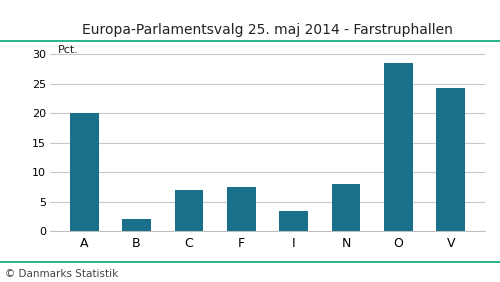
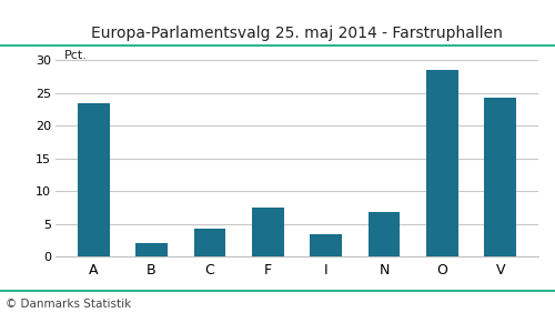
A: 20.0 -> 23.4
C: 7.0 -> 4.2
N: 8.0 -> 6.8
